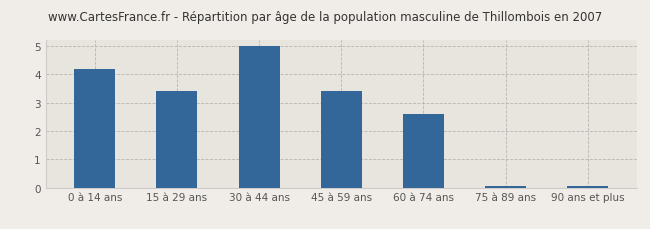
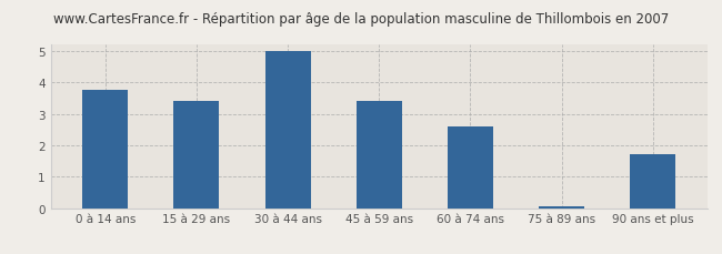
0 à 14 ans: 4.20 -> 3.75
90 ans et plus: 0.05 -> 1.70
